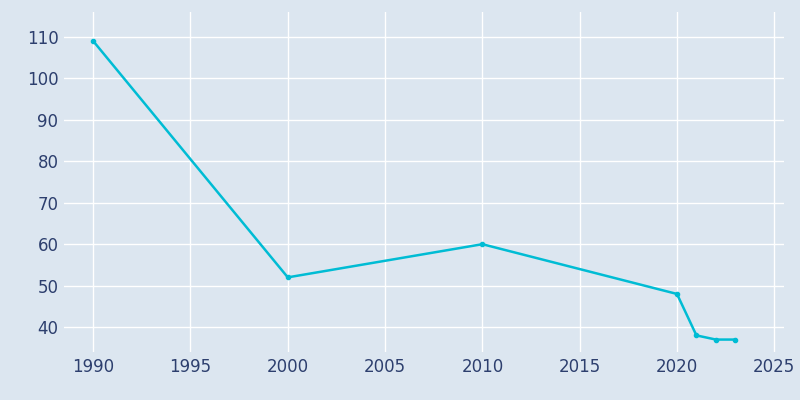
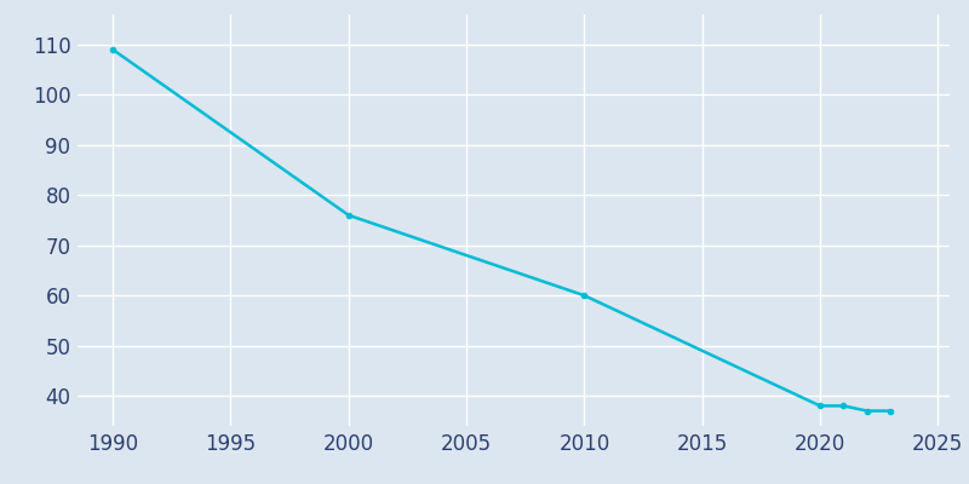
2000: 52 -> 76
2020: 48 -> 38
